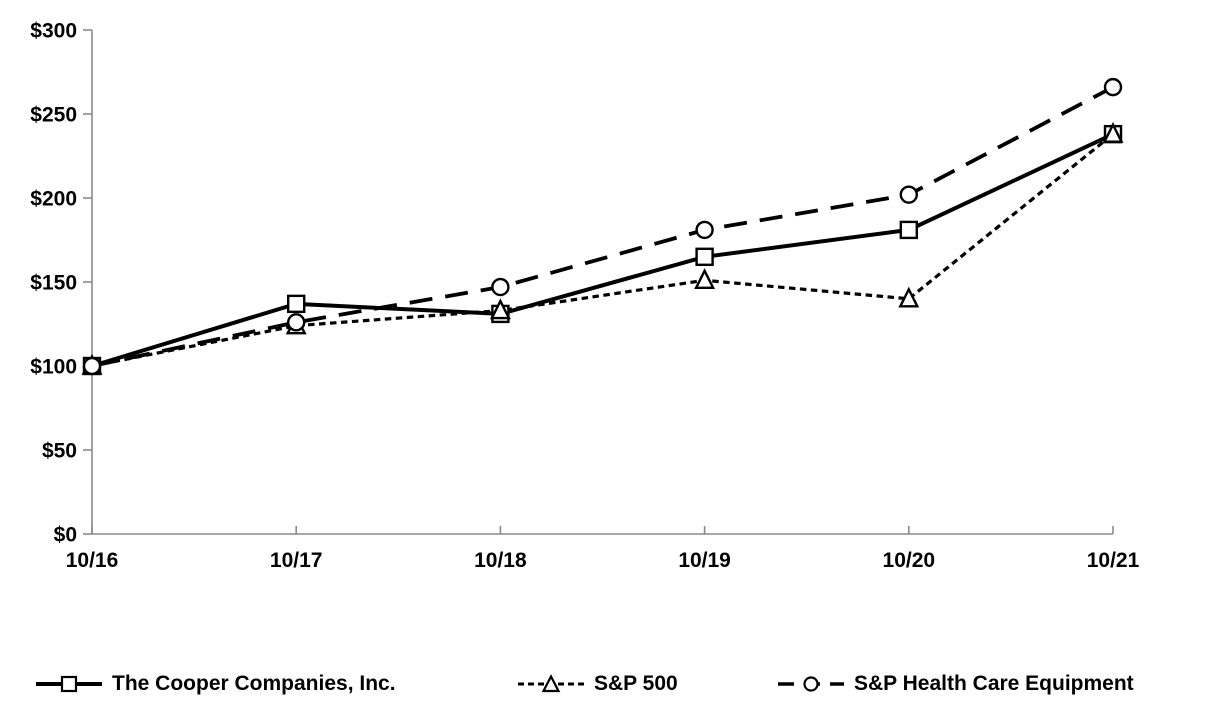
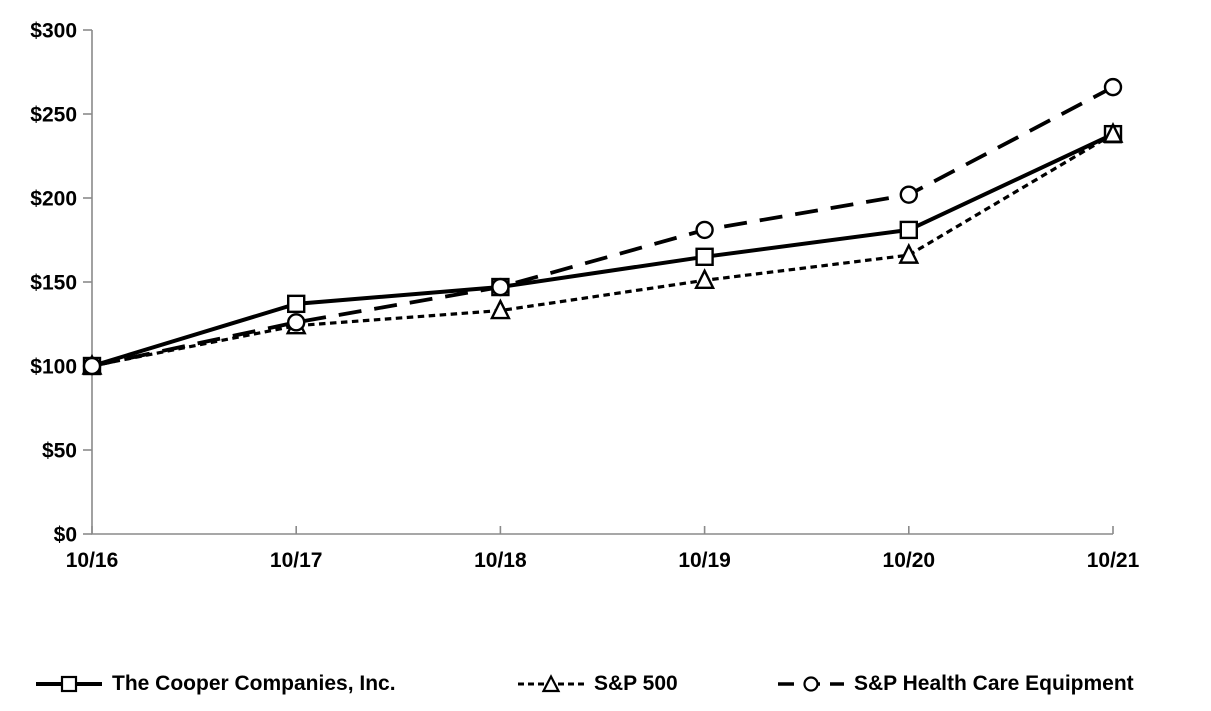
The Cooper Companies, Inc./10/18: $131 -> $147
S&P 500/10/20: $140 -> $166
